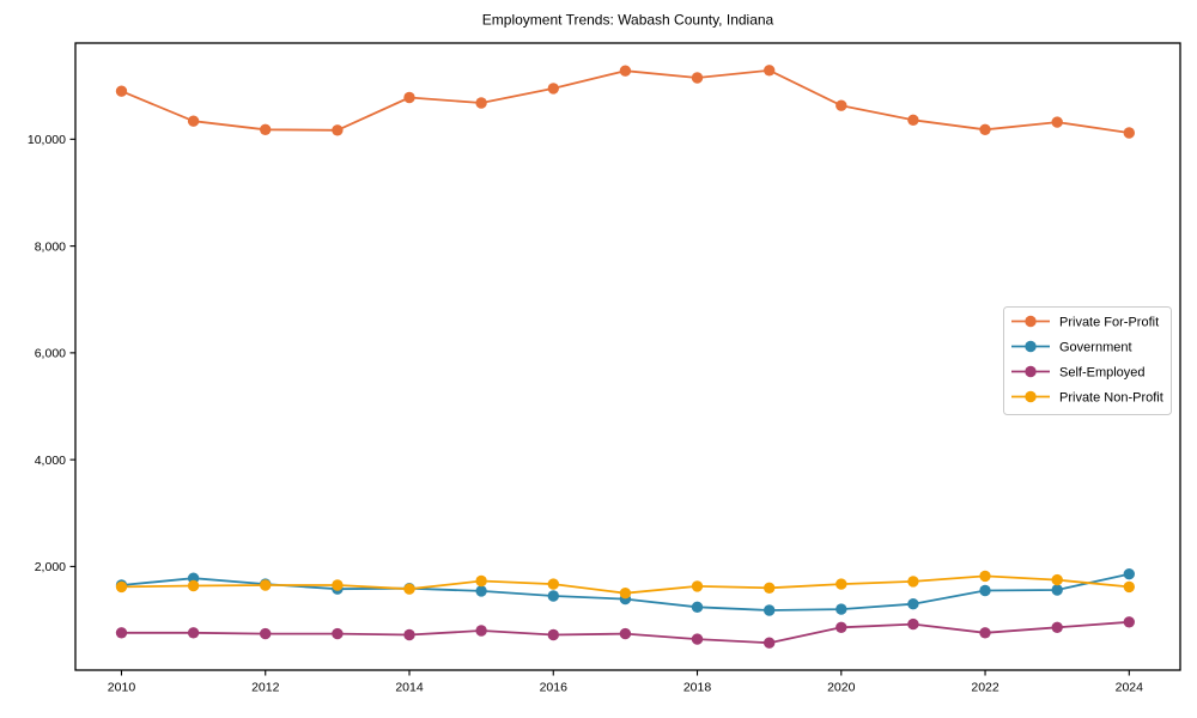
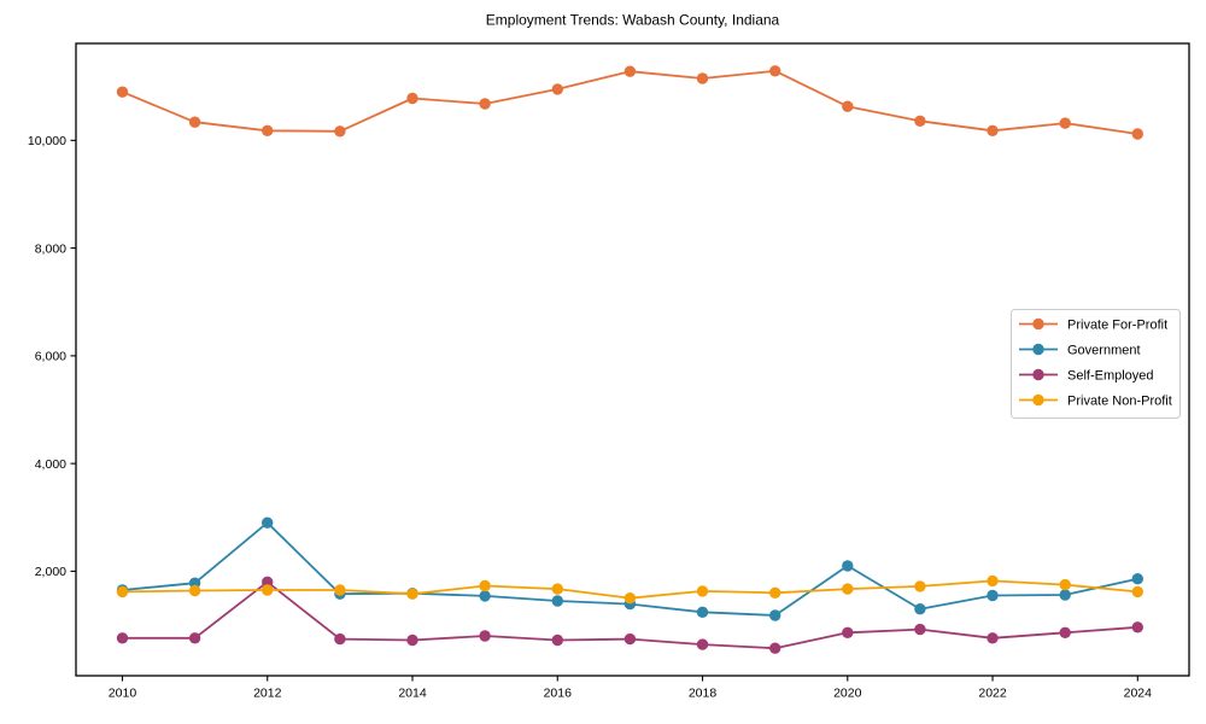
Government/2012: 1700 -> 2900
Self-Employed/2012: 700 -> 1800
Government/2020: 1200 -> 2100
